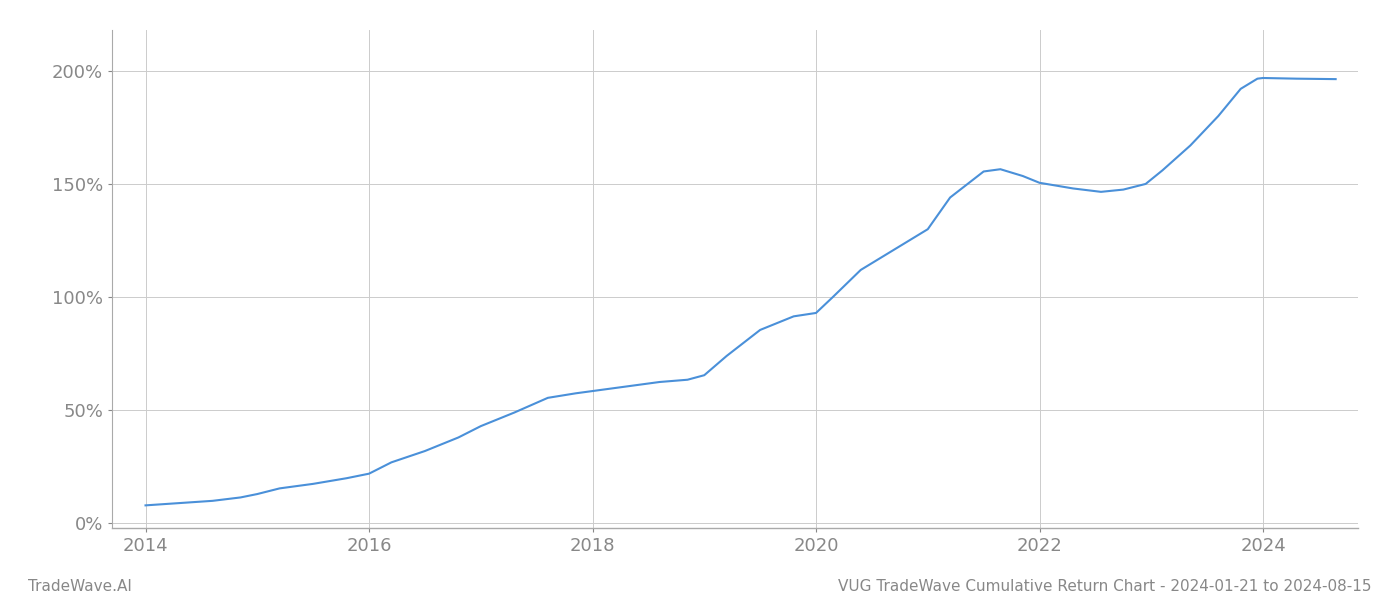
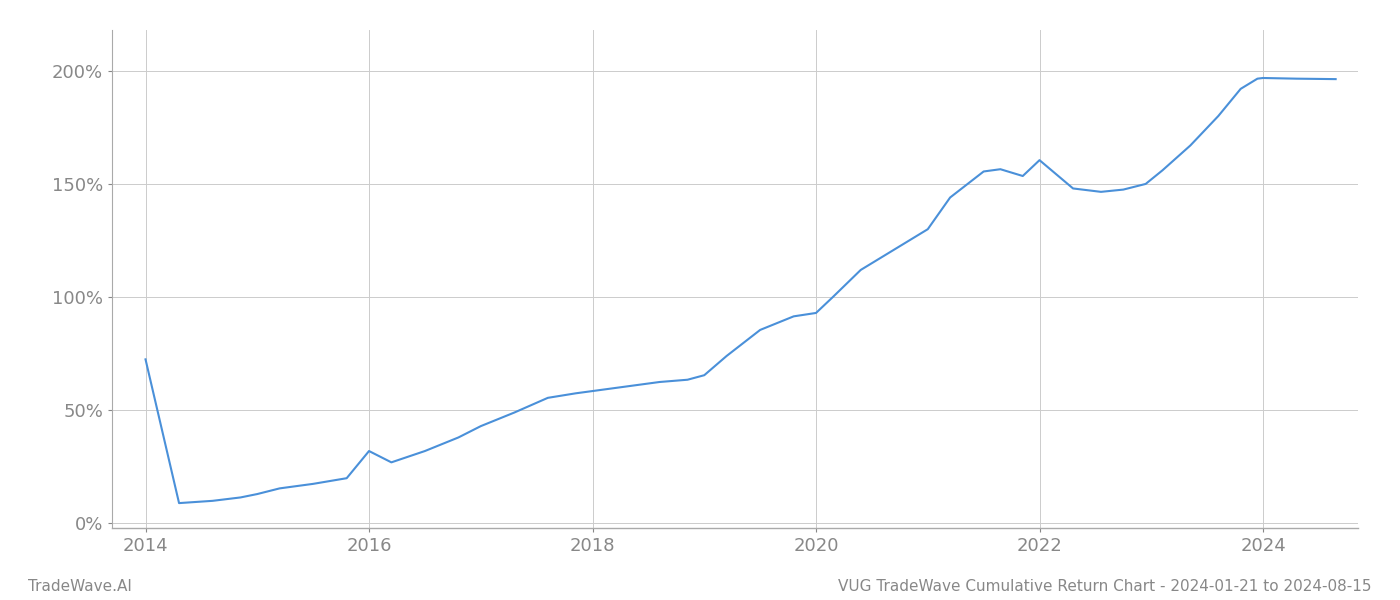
2014: 8.0% -> 72.5%
2016: 22.0% -> 32.0%
2022: 150.5% -> 160.5%
